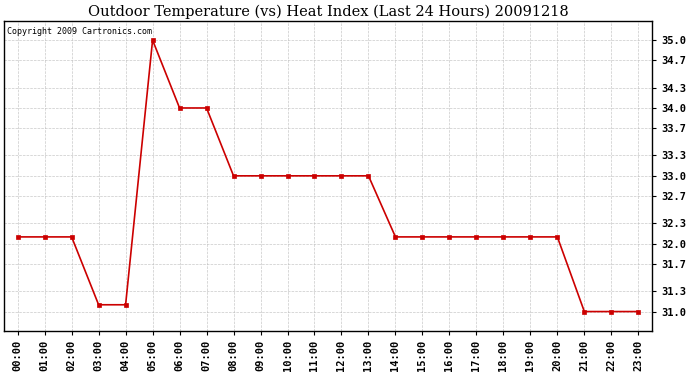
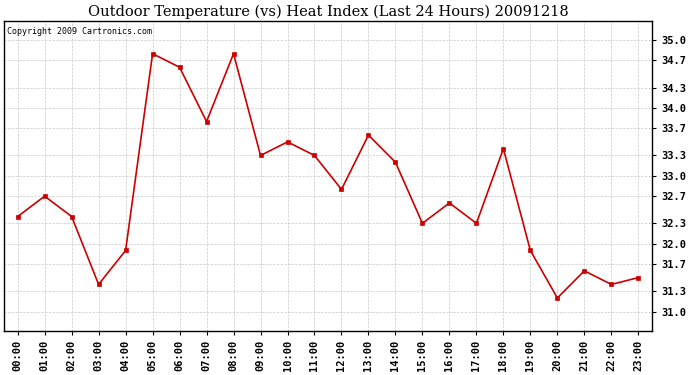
00:00: 32.1 -> 32.4
01:00: 32.1 -> 32.7
02:00: 32.1 -> 32.4
03:00: 31.1 -> 31.4
04:00: 31.1 -> 31.9
05:00: 35.0 -> 34.8
06:00: 34.0 -> 34.6
07:00: 34.0 -> 33.8
08:00: 33.0 -> 34.8
09:00: 33.0 -> 33.3
10:00: 33.0 -> 33.5
11:00: 33.0 -> 33.3
12:00: 33.0 -> 32.8
13:00: 33.0 -> 33.6
14:00: 32.1 -> 33.2
15:00: 32.1 -> 32.3
16:00: 32.1 -> 32.6
17:00: 32.1 -> 32.3
18:00: 32.1 -> 33.4
19:00: 32.1 -> 31.9
20:00: 32.1 -> 31.2
21:00: 31.0 -> 31.6
22:00: 31.0 -> 31.4
23:00: 31.0 -> 31.5
